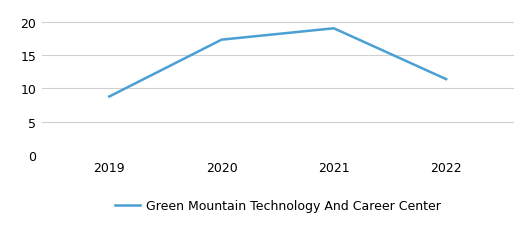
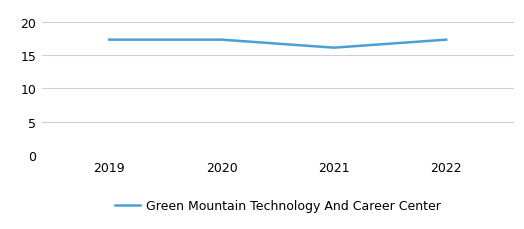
2019: 8.8 -> 17.3
2021: 19.0 -> 16.1
2022: 11.4 -> 17.3
